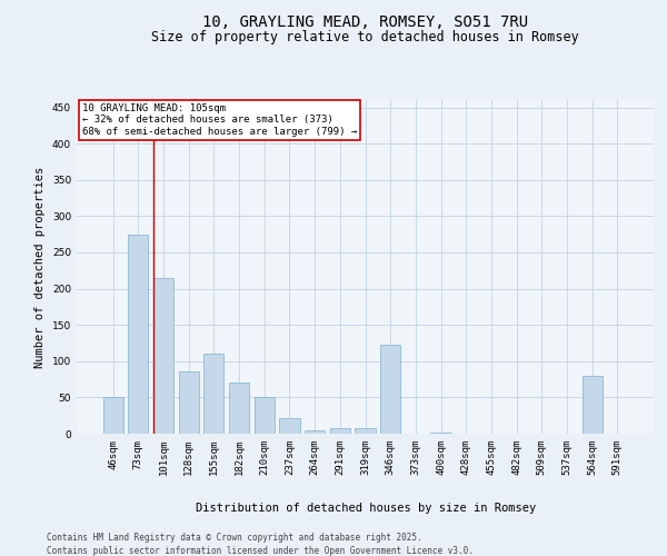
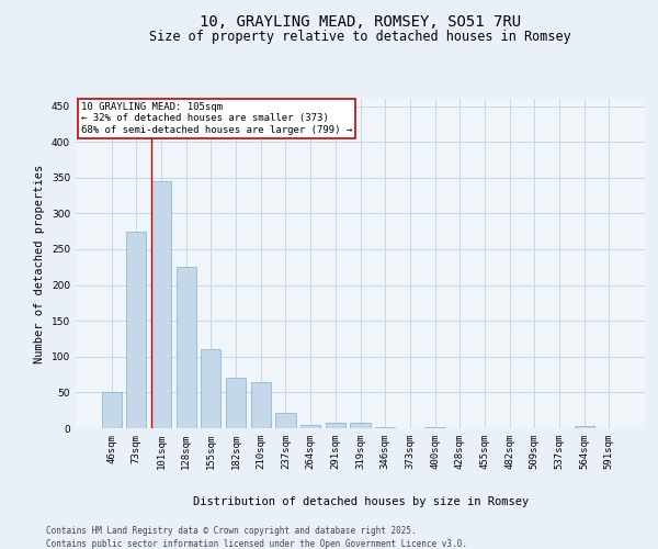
101sqm: 214 -> 345
128sqm: 86 -> 225
210sqm: 50 -> 65
346sqm: 122 -> 1
564sqm: 80 -> 3
